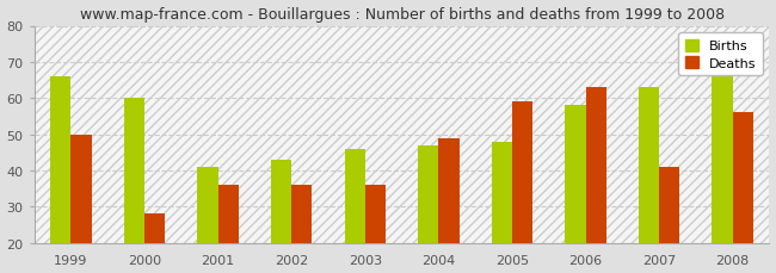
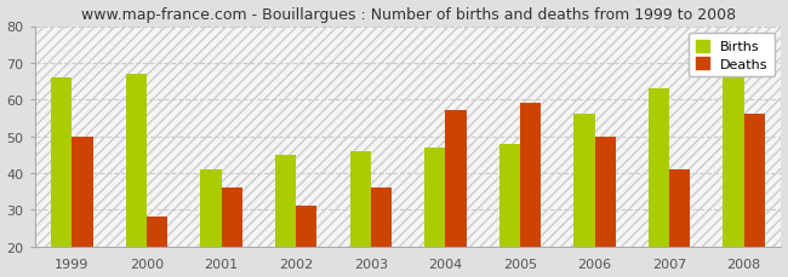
Births/2000: 60 -> 67
Births/2002: 43 -> 45
Deaths/2002: 36 -> 31
Deaths/2004: 49 -> 57
Births/2006: 58 -> 56
Deaths/2006: 63 -> 50
